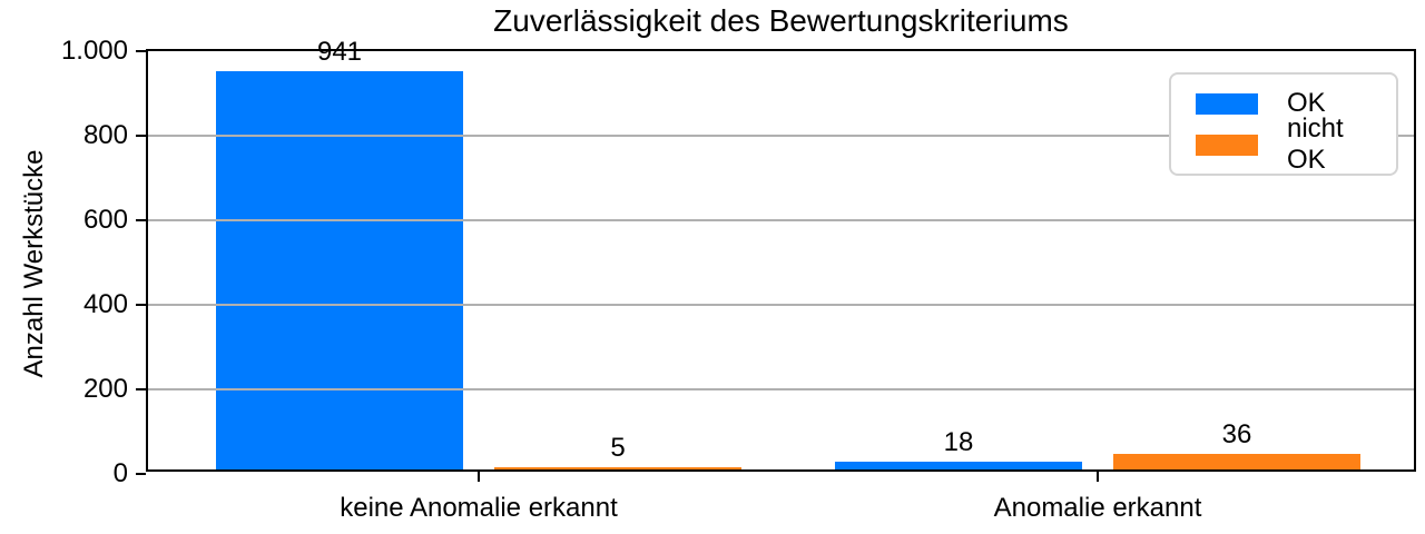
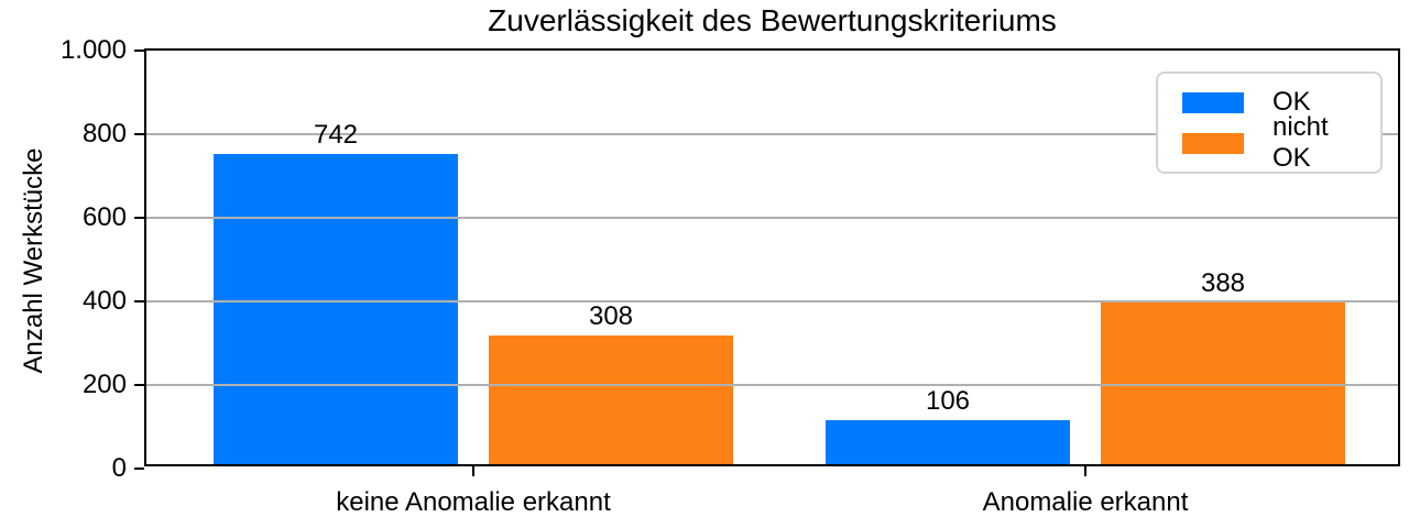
OK/keine Anomalie erkannt: 941 -> 742
nicht OK/keine Anomalie erkannt: 5 -> 308
OK/Anomalie erkannt: 18 -> 106
nicht OK/Anomalie erkannt: 36 -> 388
